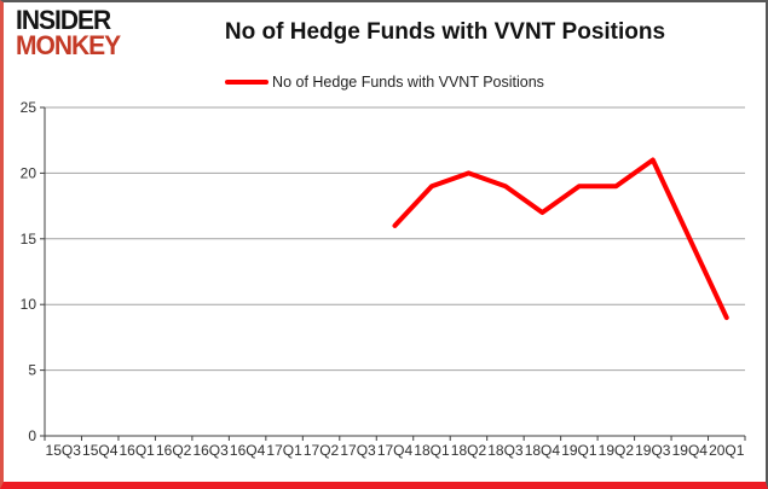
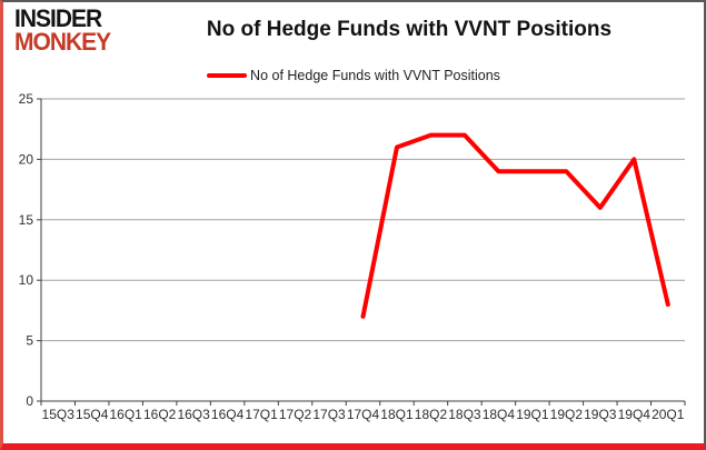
17Q4: 16 -> 7
18Q1: 19 -> 21
18Q2: 20 -> 22
18Q3: 19 -> 22
18Q4: 17 -> 19
19Q3: 21 -> 16
19Q4: 15 -> 20
20Q1: 9 -> 8
